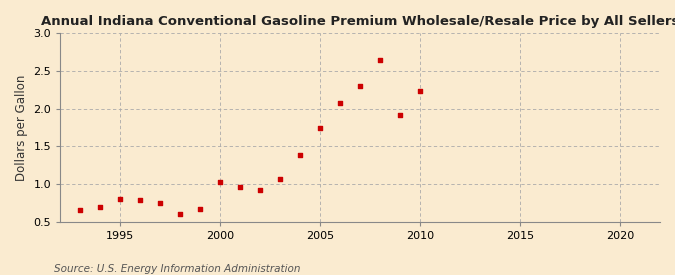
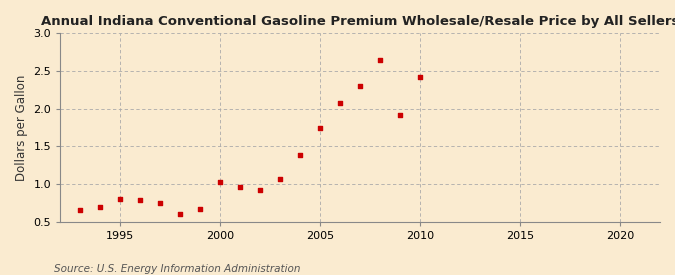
2010: 2.24 -> 2.42
